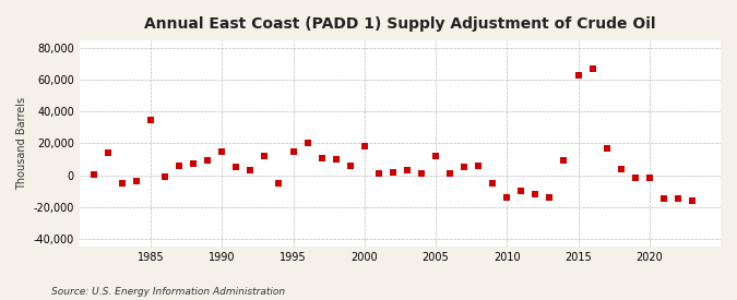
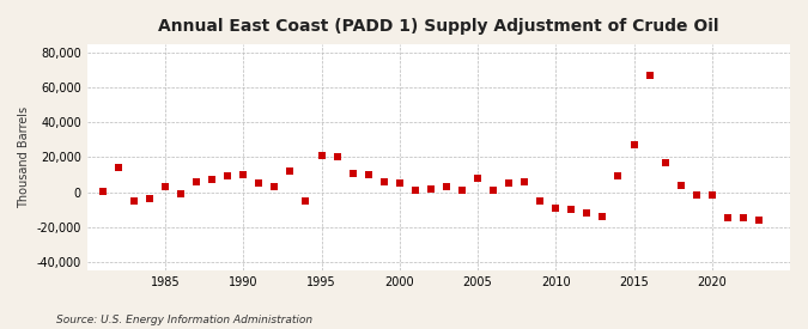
1985: 35,000 -> 3,000
1990: 15,000 -> 10,000
1995: 15,000 -> 21,000
2000: 18,000 -> 5,000
2005: 12,000 -> 8,000
2010: -14,000 -> -9,000
2015: 63,000 -> 27,000
